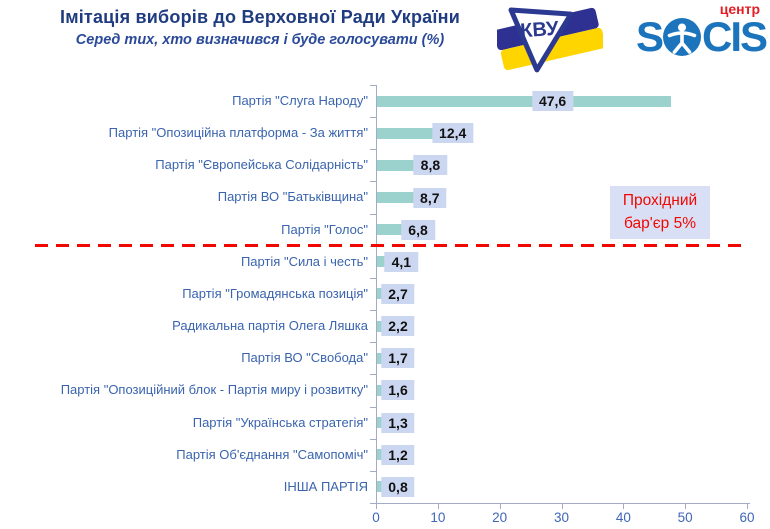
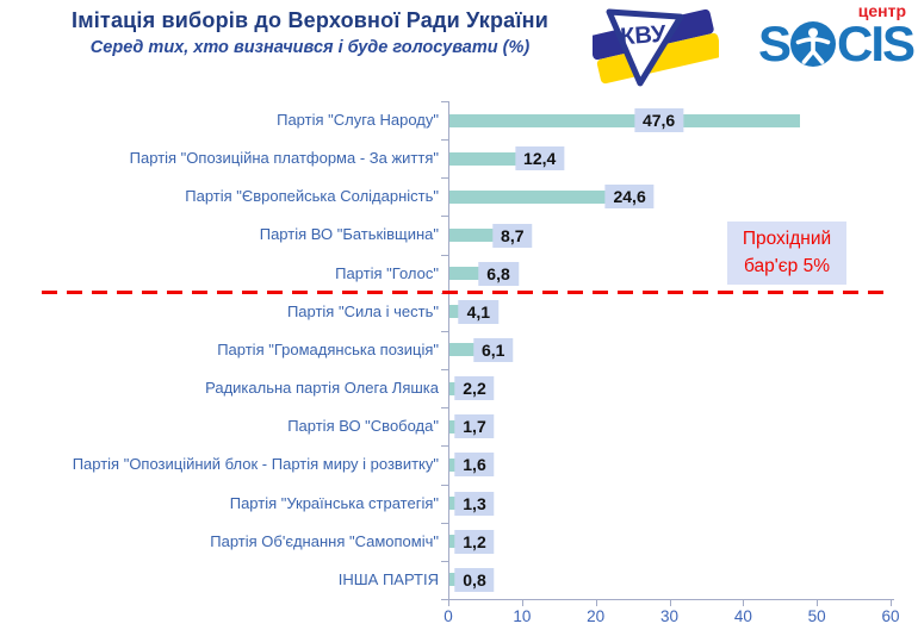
Партія "Європейська Солідарність": 8,8 -> 24,6
Партія "Громадянська позиція": 2,7 -> 6,1
